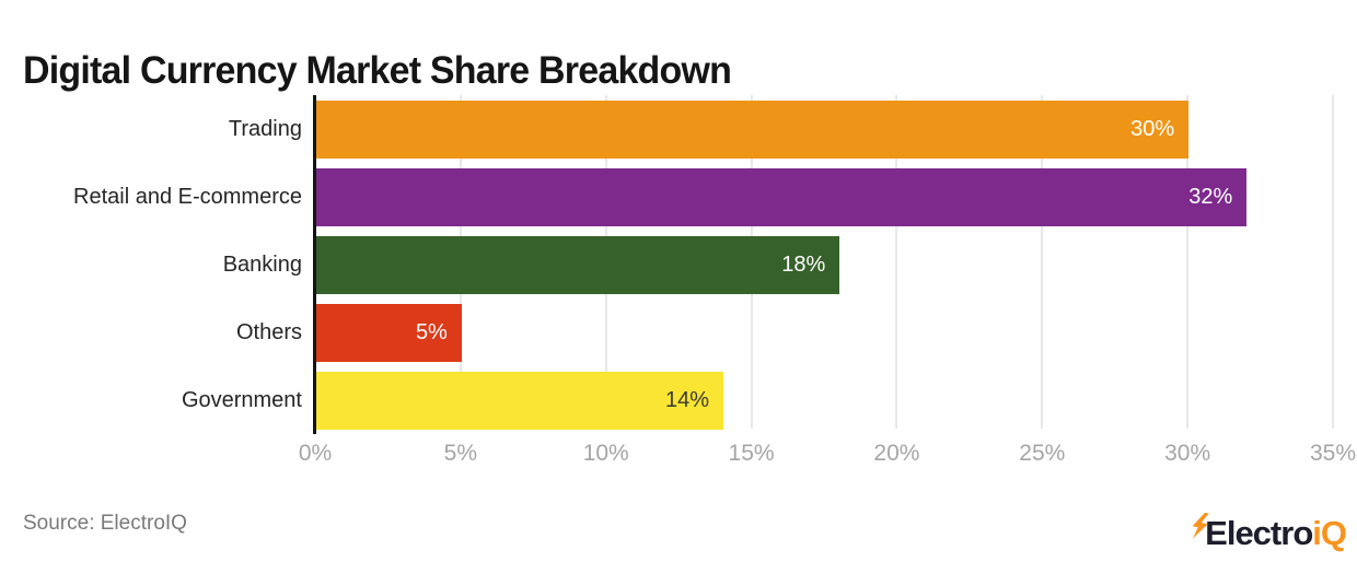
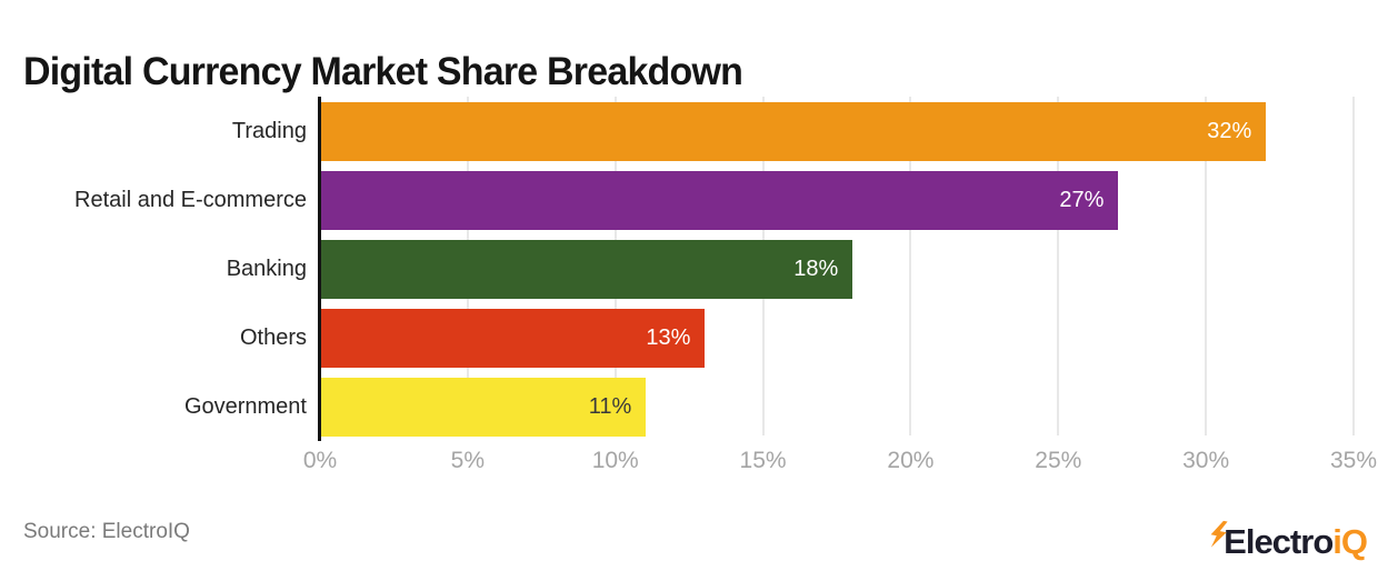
Trading: 30% -> 32%
Retail and E-commerce: 32% -> 27%
Others: 5% -> 13%
Government: 14% -> 11%
